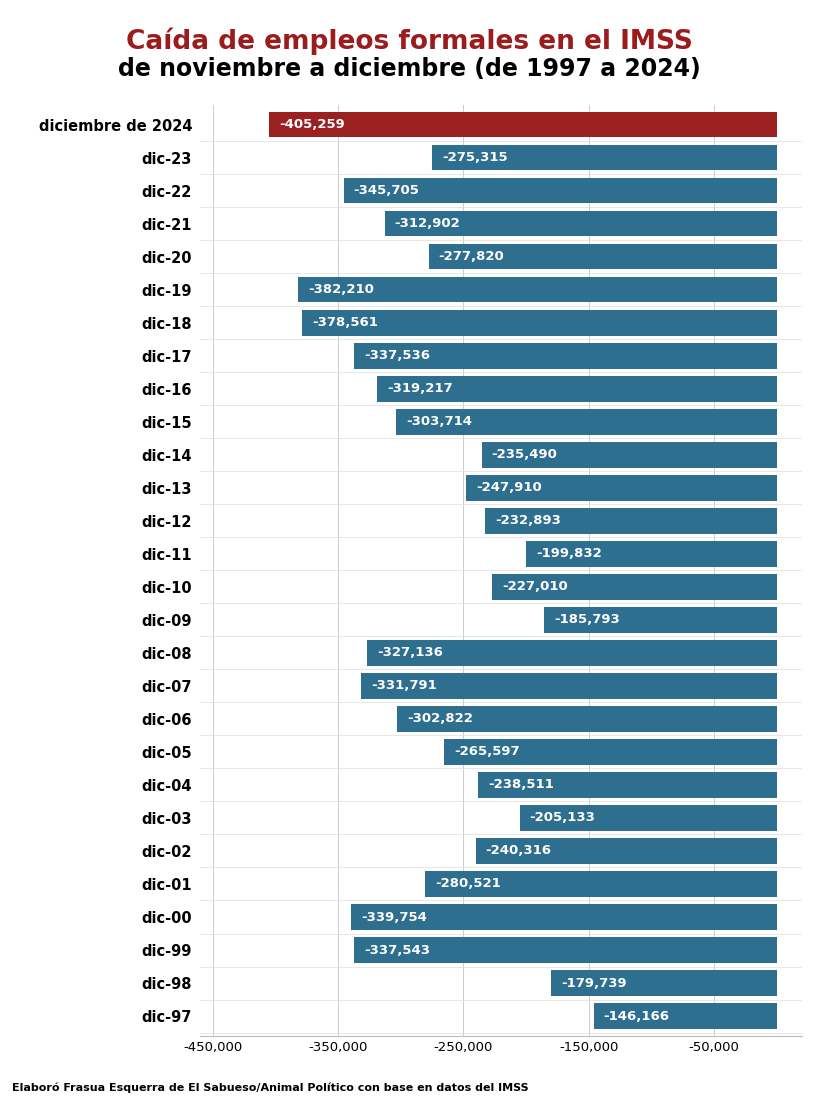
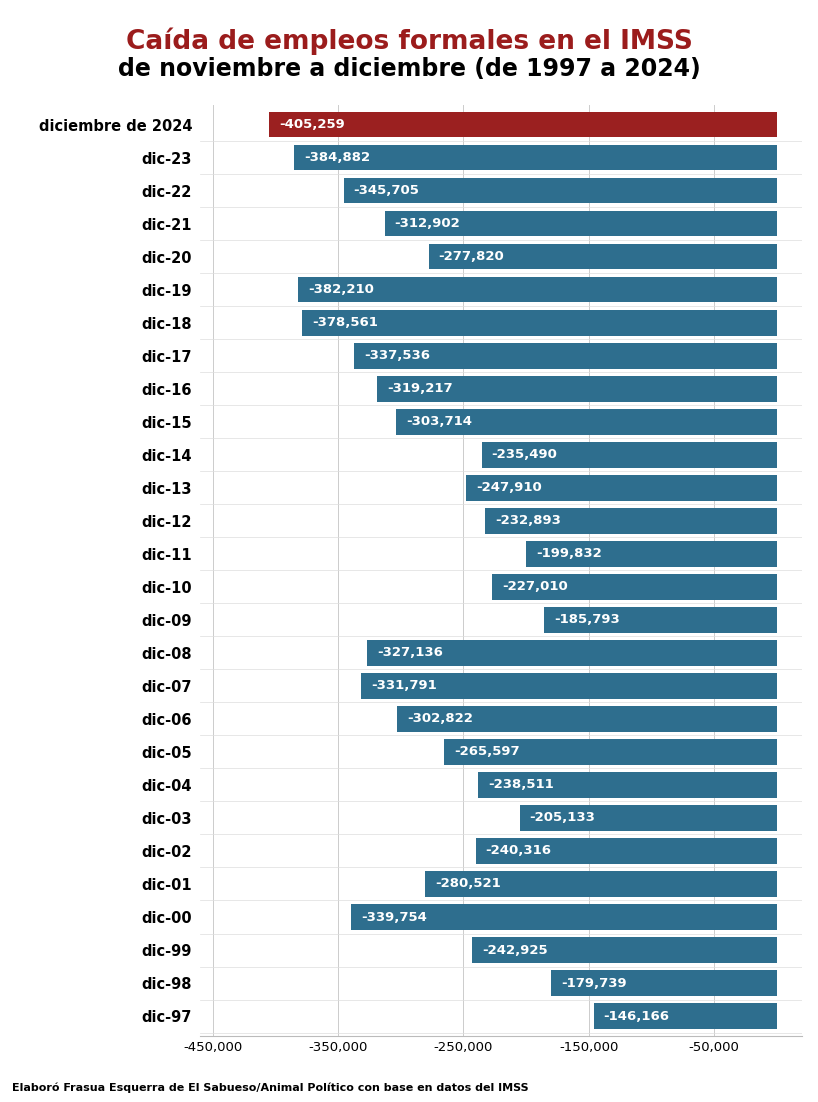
dic-23: -275,315 -> -384,882
dic-99: -337,543 -> -242,925
